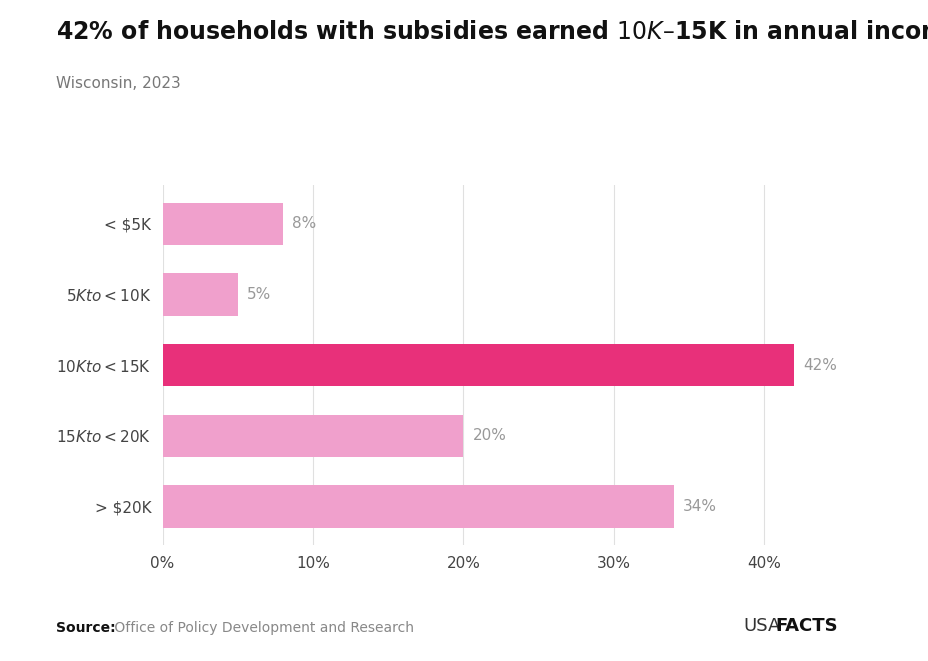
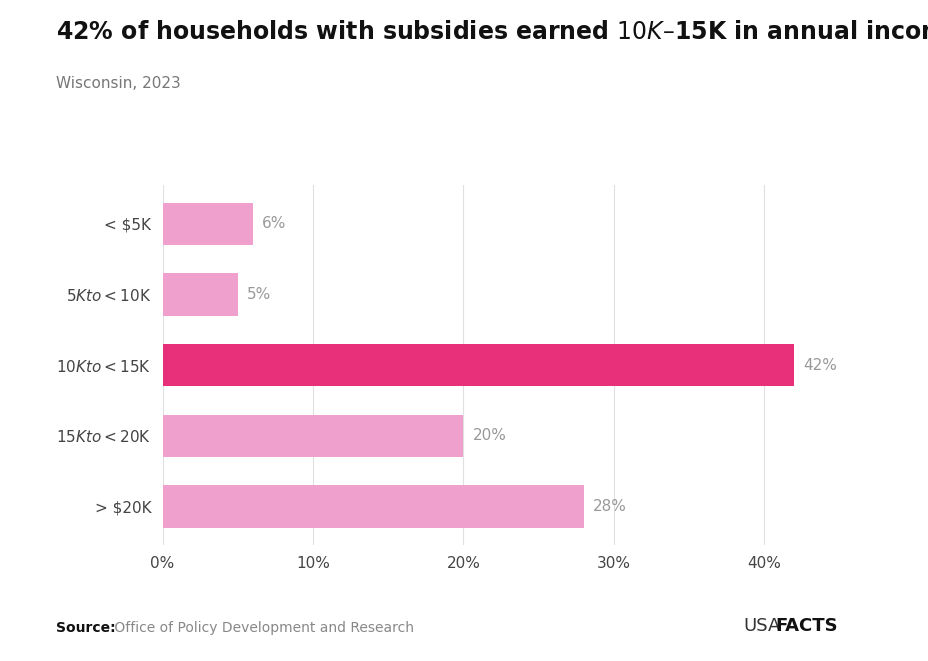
< $5K: 8% -> 6%
> $20K: 34% -> 28%
